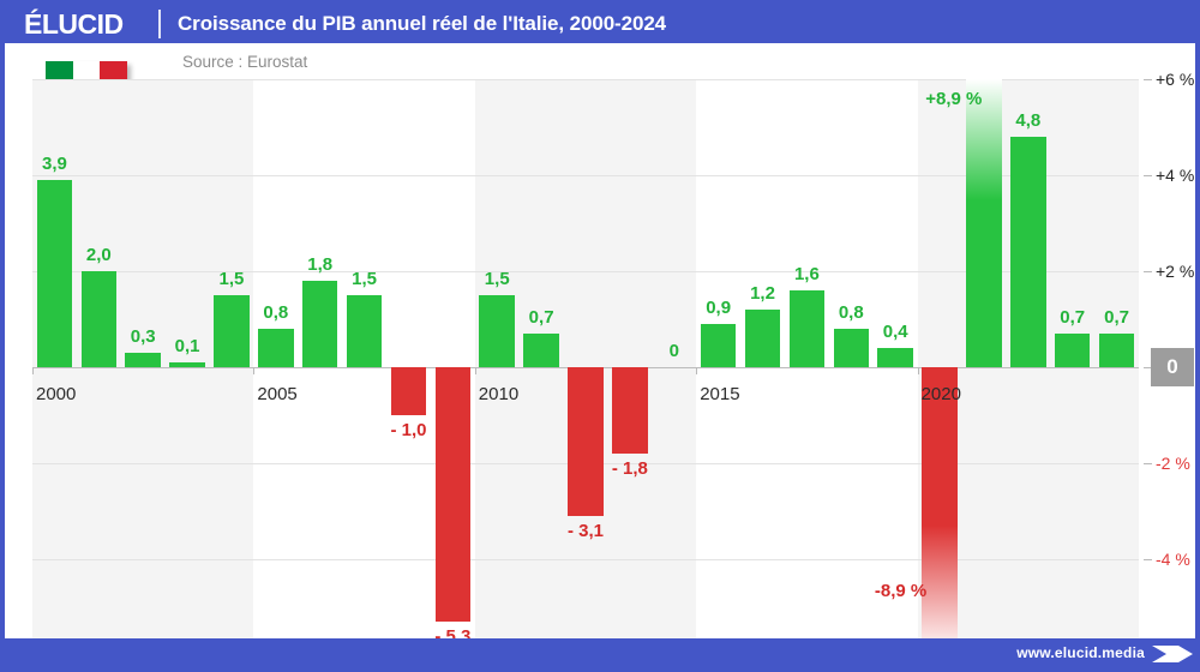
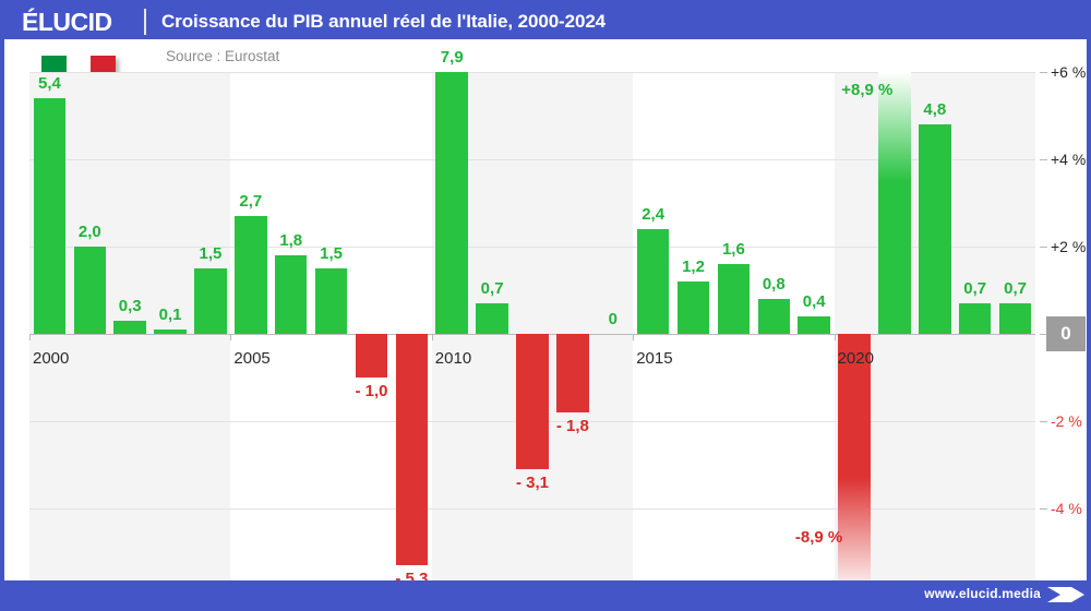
2000: 3,9 -> 5,4
2005: 0,8 -> 2,7
2010: 1,5 -> 7,9
2015: 0,9 -> 2,4
